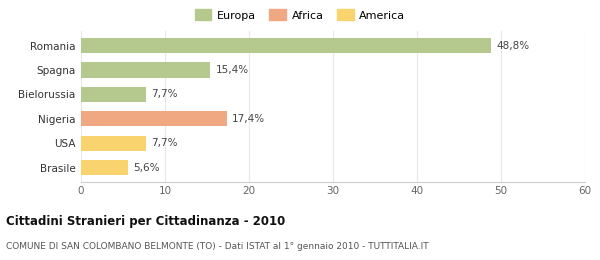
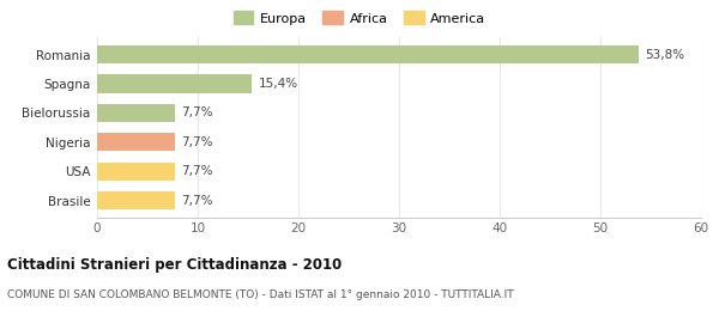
Romania: 48,8% -> 53,8%
Nigeria: 17,4% -> 7,7%
Brasile: 5,6% -> 7,7%
